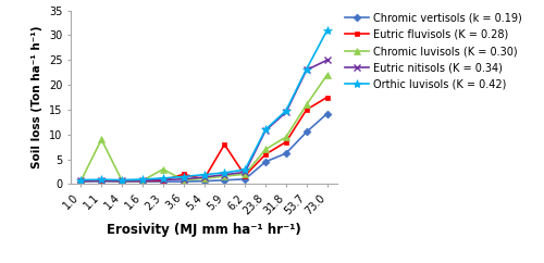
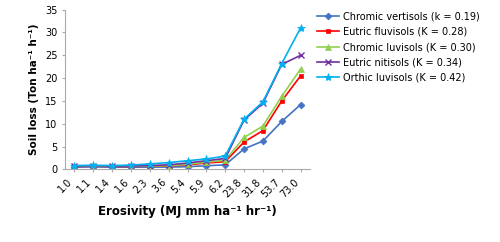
Chromic luvisols (K = 0.30)/1.1: 9.0 -> 0.8
Chromic luvisols (K = 0.30)/2.3: 3.0 -> 0.8
Eutric fluvisols (K = 0.28)/3.6: 2.0 -> 0.8
Eutric fluvisols (K = 0.28)/5.9: 8.0 -> 1.4
Eutric fluvisols (K = 0.28)/73.0: 17.5 -> 20.5
